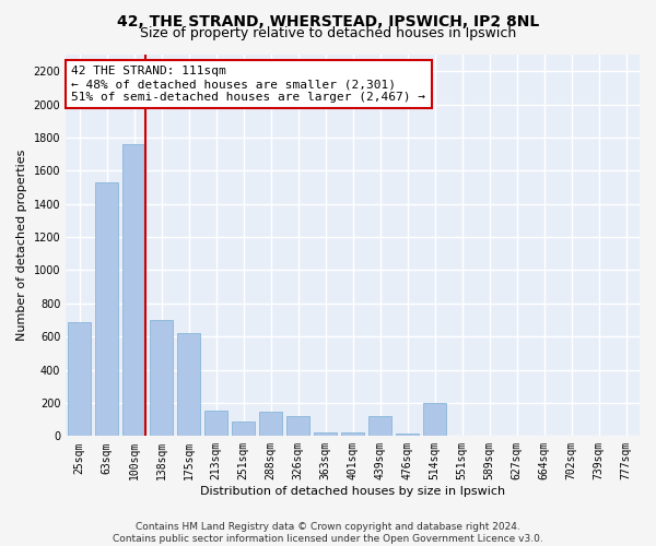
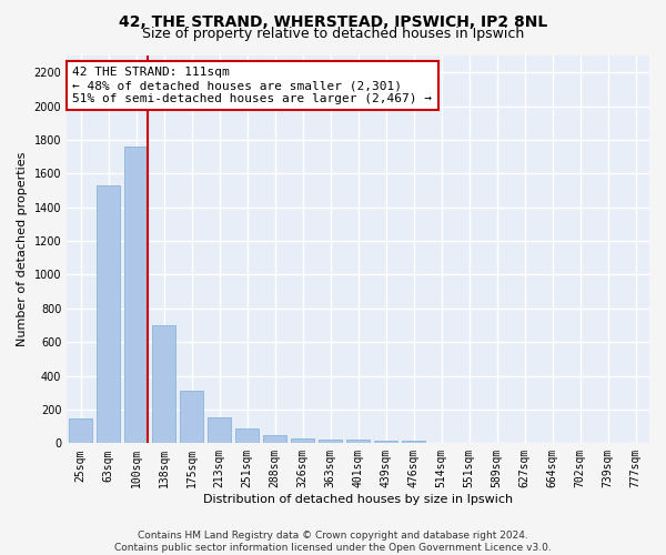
25sqm: 690 -> 150
175sqm: 620 -> 310
288sqm: 150 -> 40
326sqm: 120 -> 30
439sqm: 120 -> 20
514sqm: 200 -> 0
